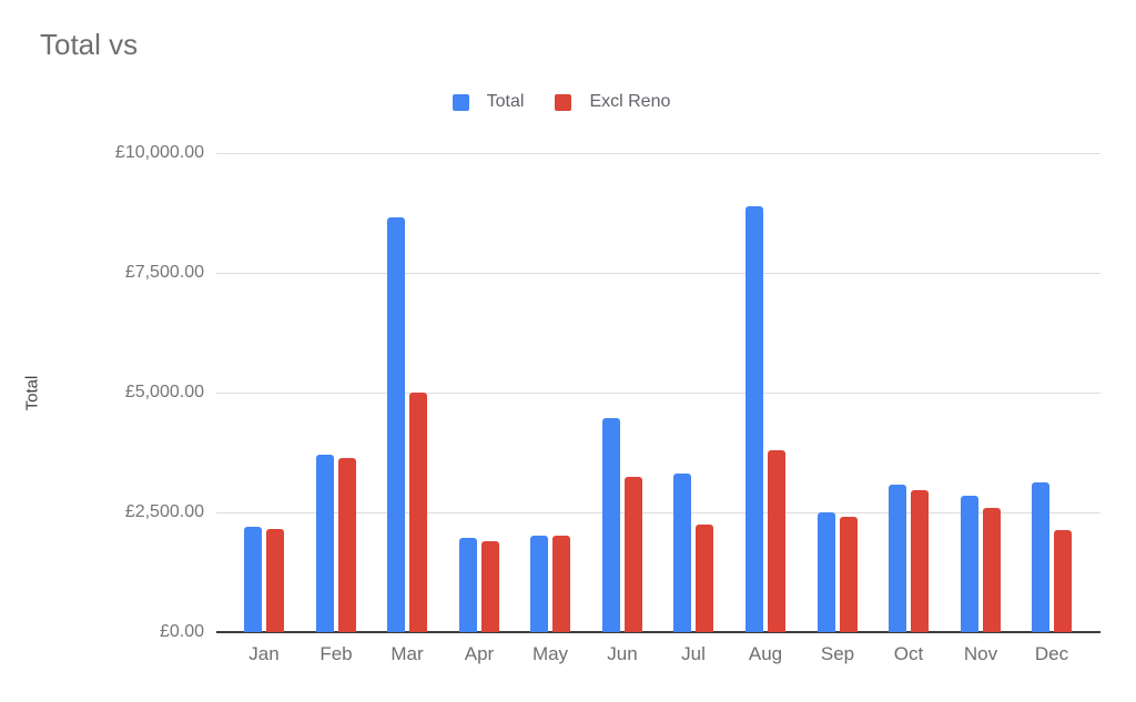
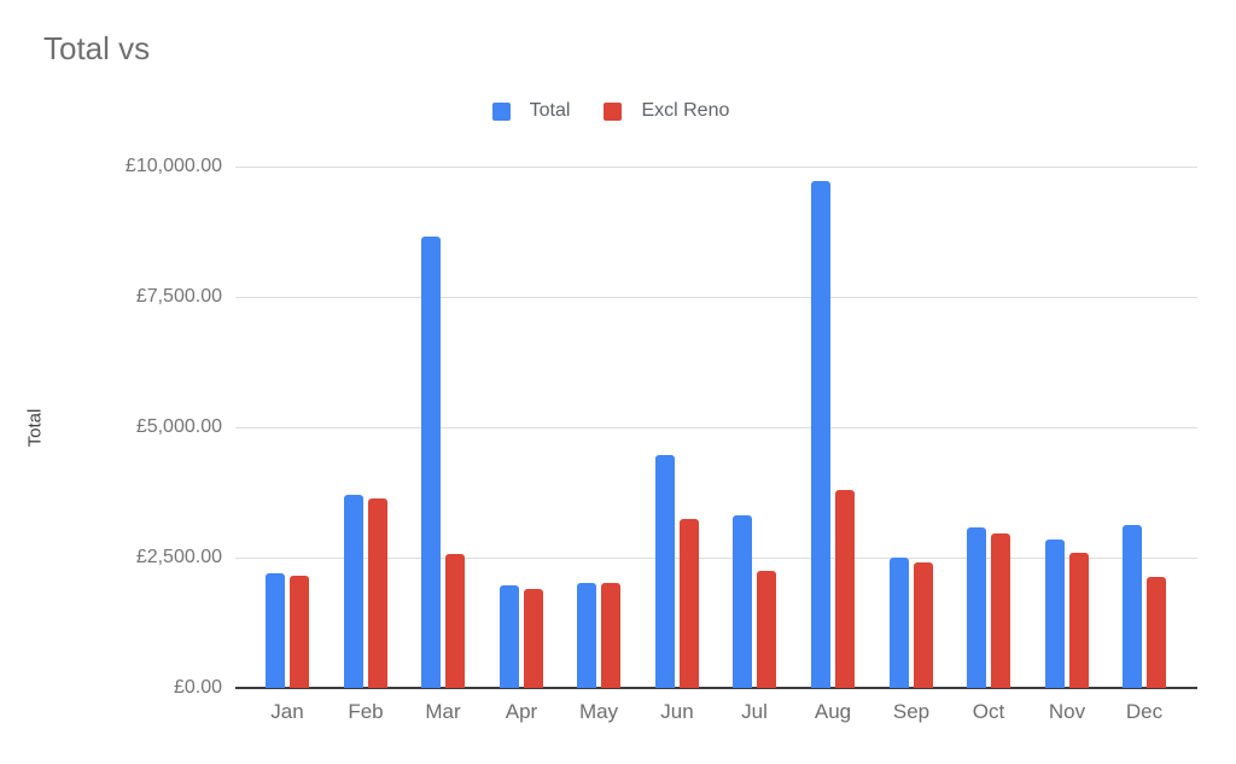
Excl Reno/Mar: £5000 -> £2600
Total/Aug: £8900 -> £9700
